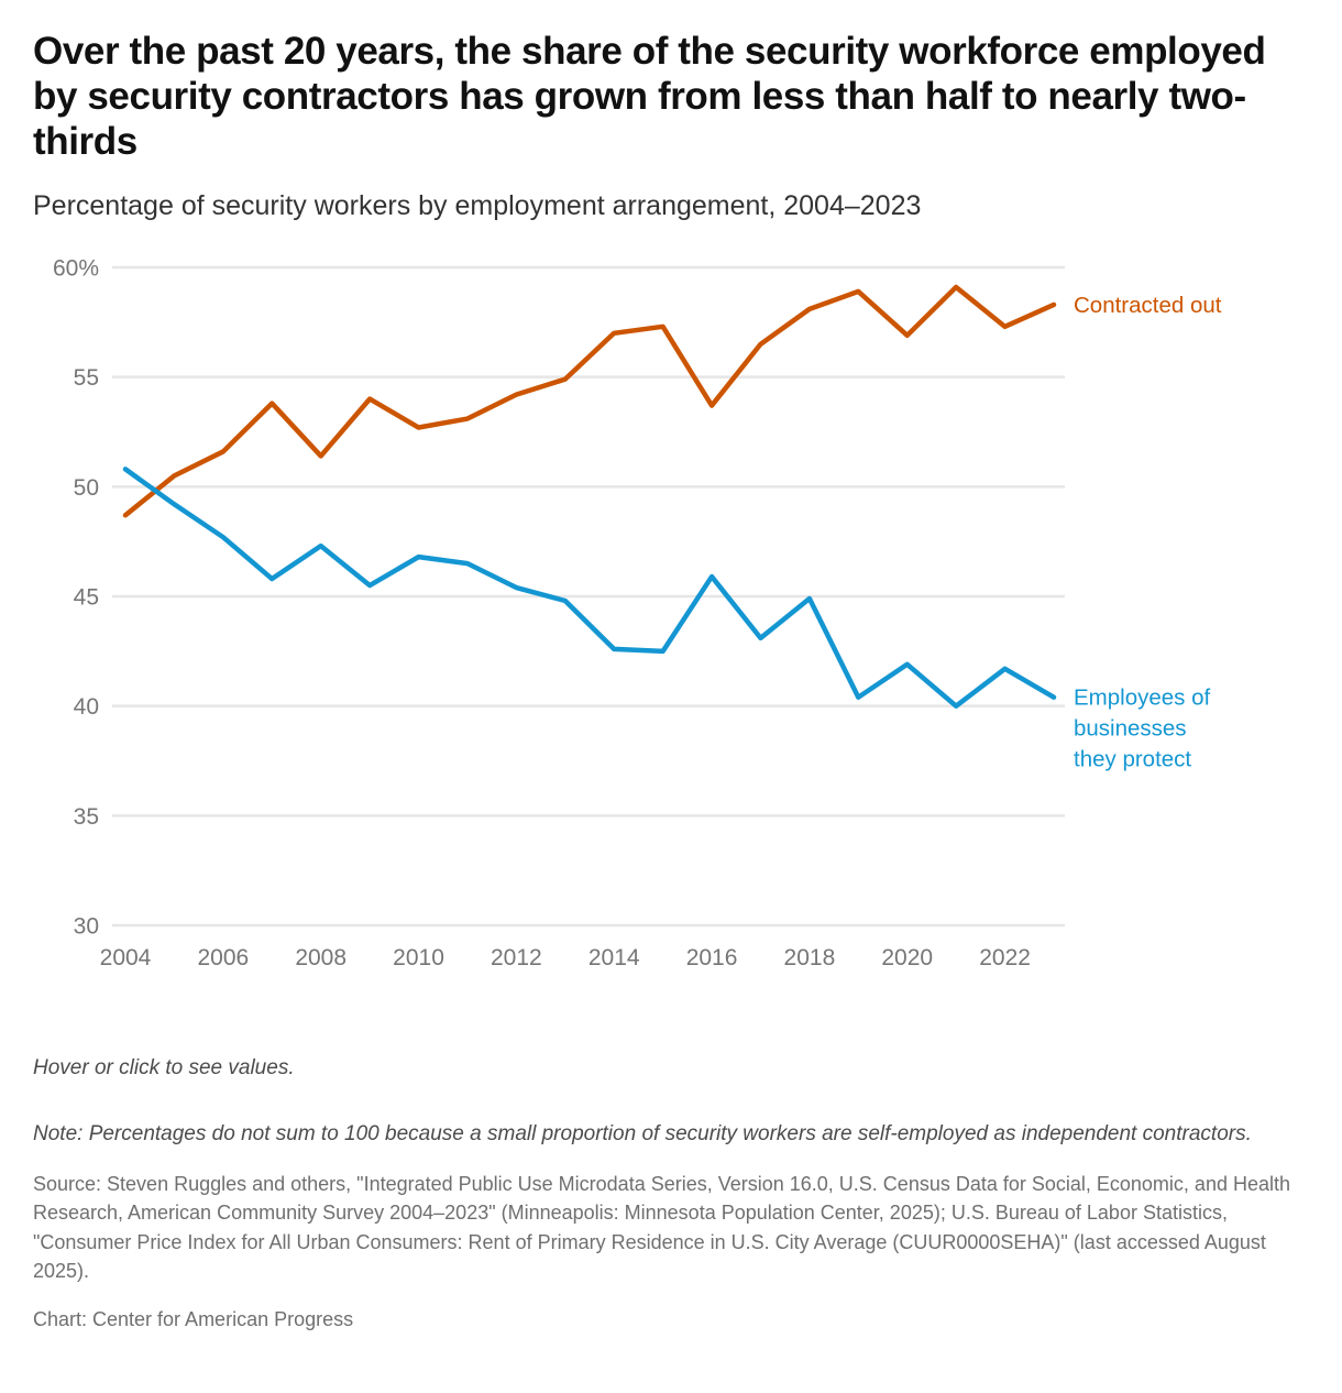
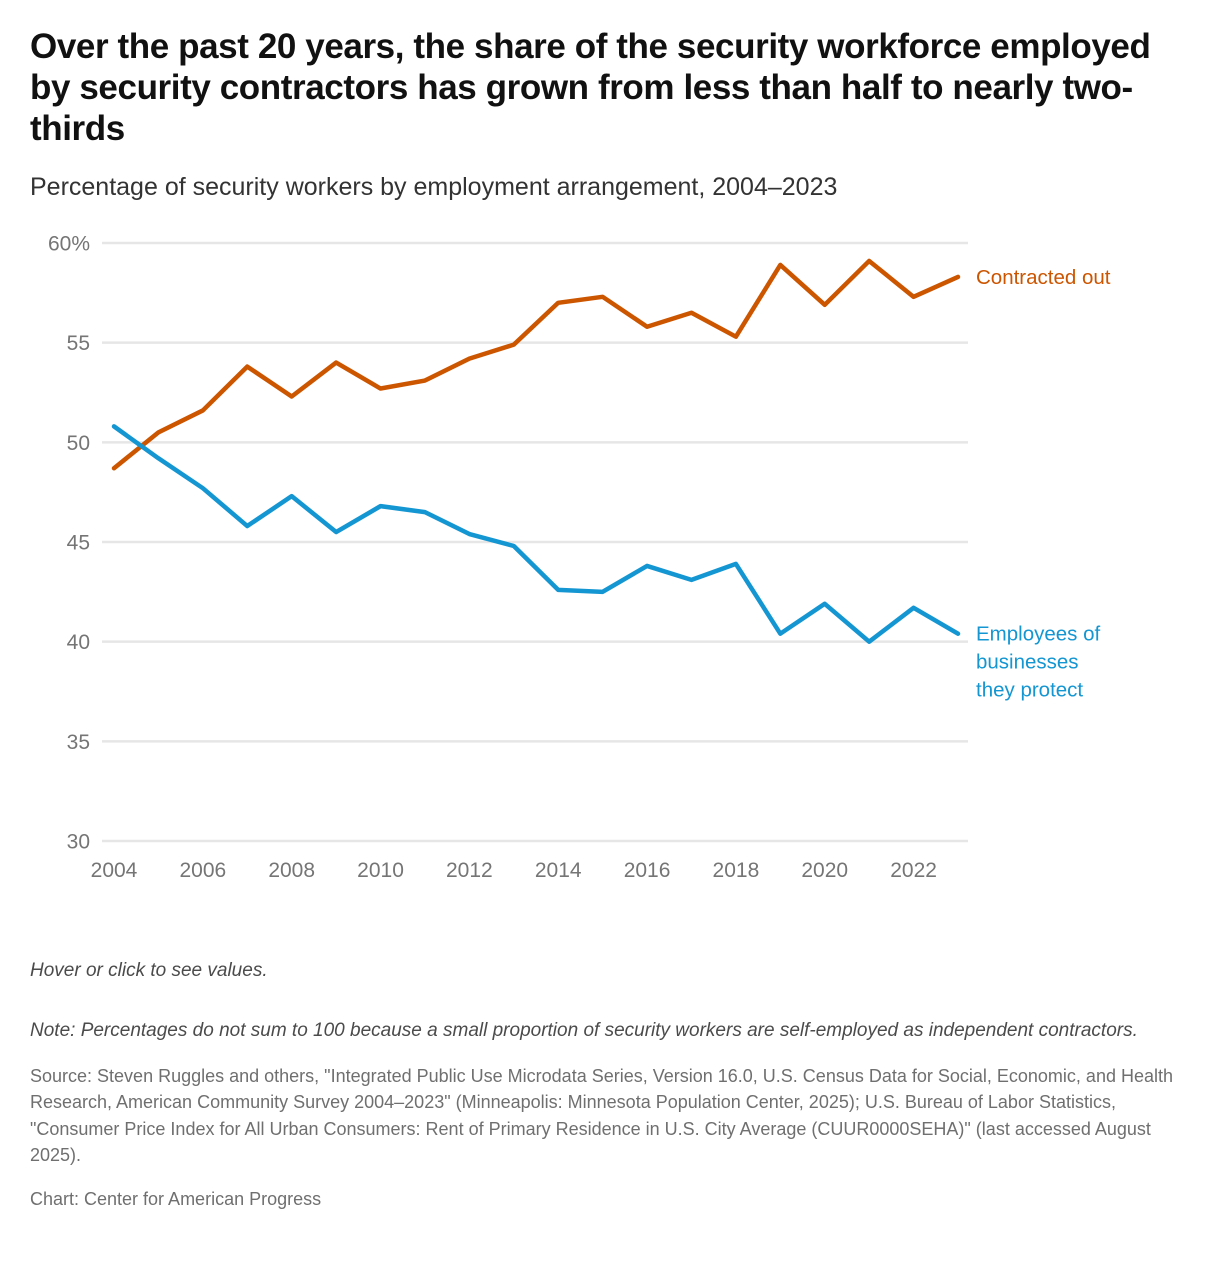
Contracted out/2008: 51.4% -> 52.3%
Contracted out/2016: 53.7% -> 55.8%
Employees of businesses they protect/2016: 45.9% -> 43.8%
Contracted out/2018: 58.1% -> 55.3%
Employees of businesses they protect/2018: 44.9% -> 43.9%
